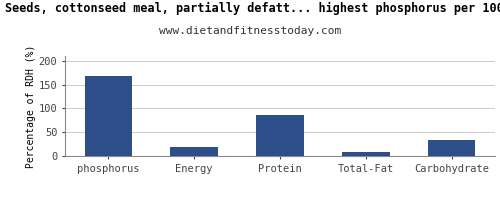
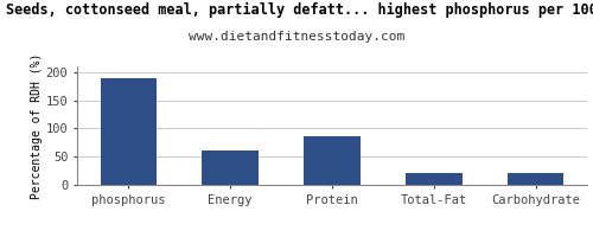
phosphorus: 168 -> 190
Energy: 18 -> 60
Total-Fat: 8 -> 20
Carbohydrate: 33 -> 20
